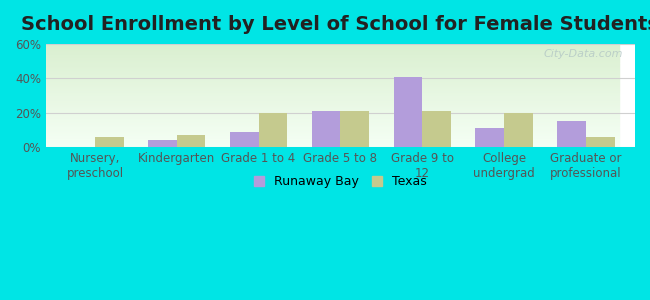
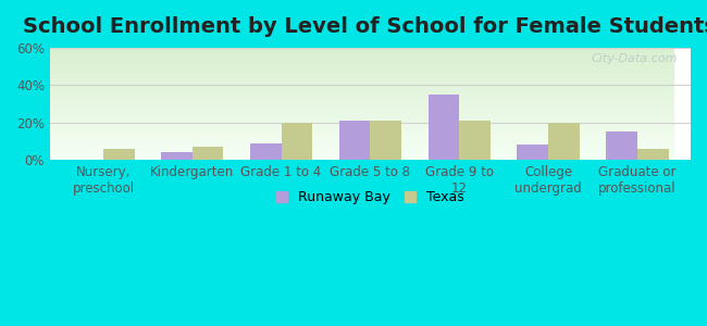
Runaway Bay/Grade 9 to 12: 41% -> 35%
Runaway Bay/College undergrad: 11% -> 8%
